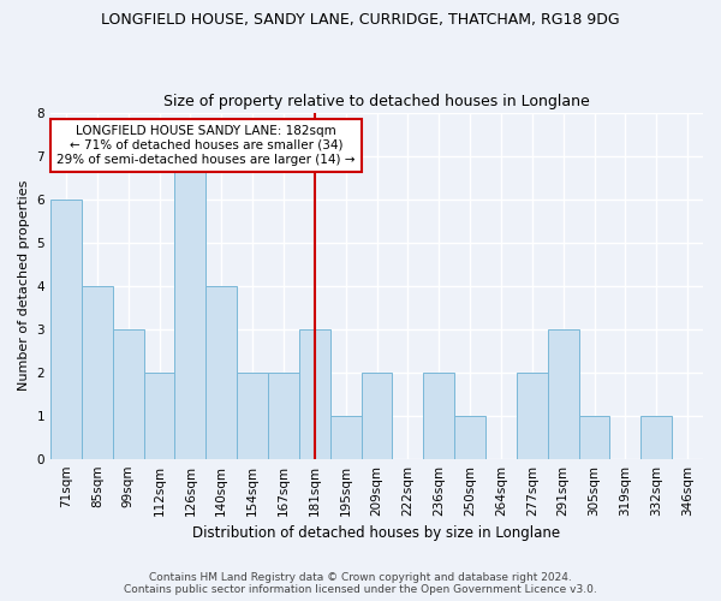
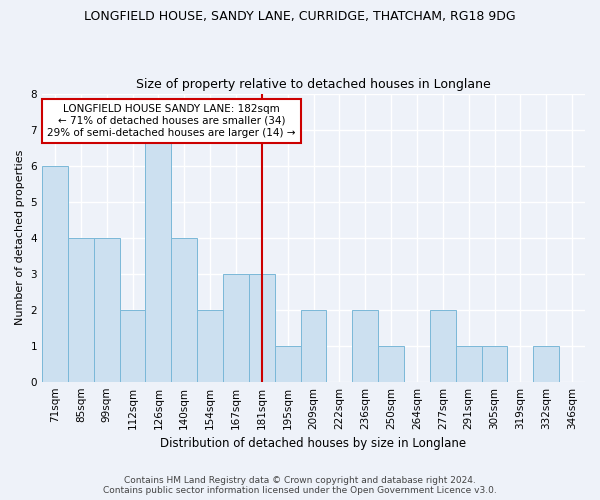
99sqm: 3 -> 4
167sqm: 2 -> 3
291sqm: 3 -> 1
